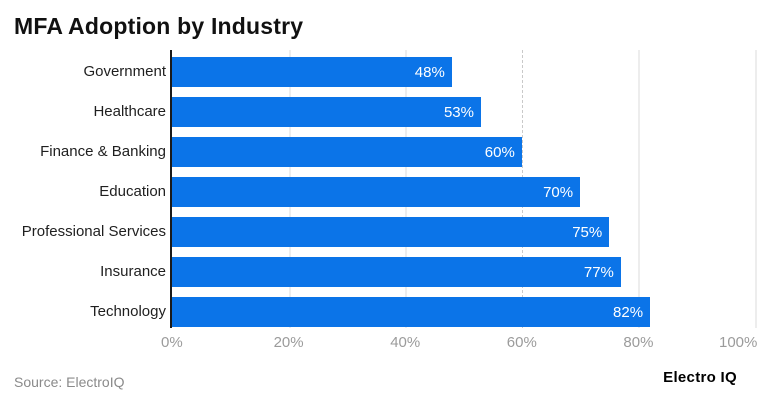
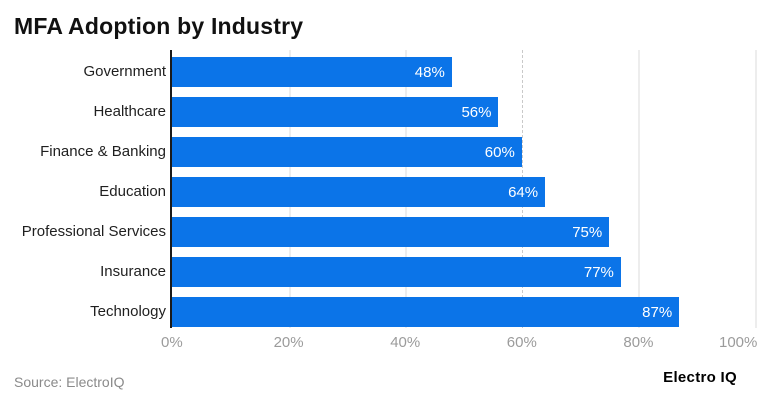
Healthcare: 53% -> 56%
Education: 70% -> 64%
Technology: 82% -> 87%
